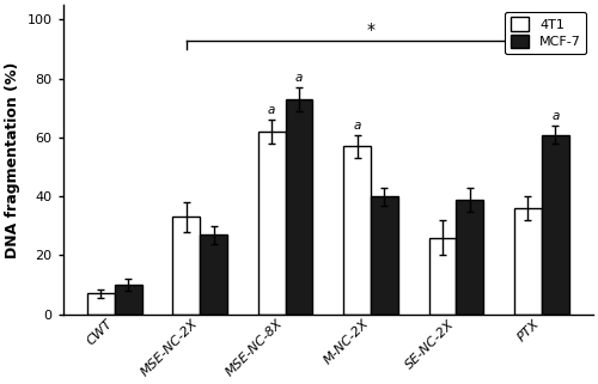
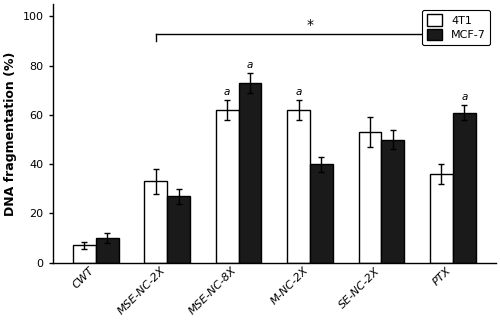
4T1/M-NC-2X: 57 -> 62
4T1/SE-NC-2X: 26 -> 53
MCF-7/SE-NC-2X: 39 -> 50
